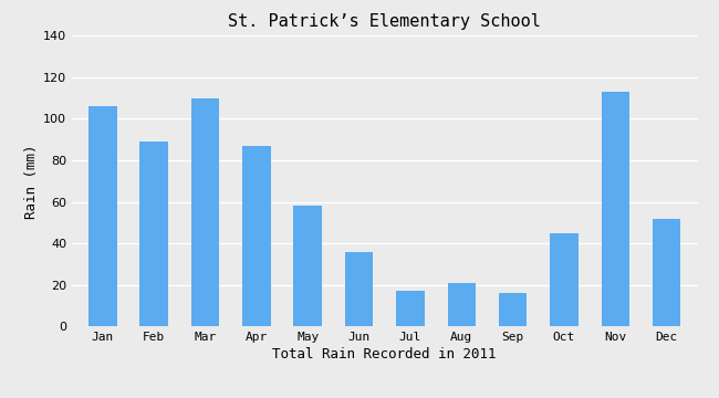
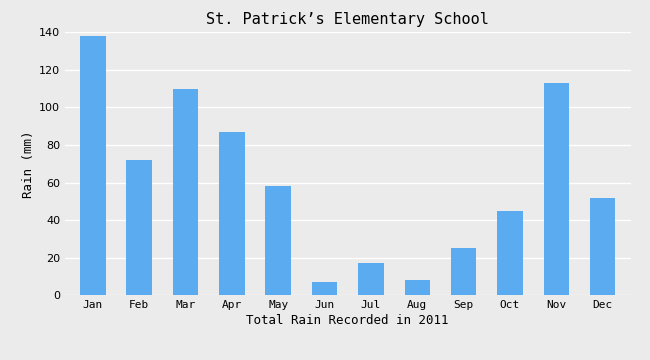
Jan: 106 -> 138
Feb: 89 -> 72
Jun: 36 -> 7
Aug: 21 -> 8
Sep: 16 -> 25
